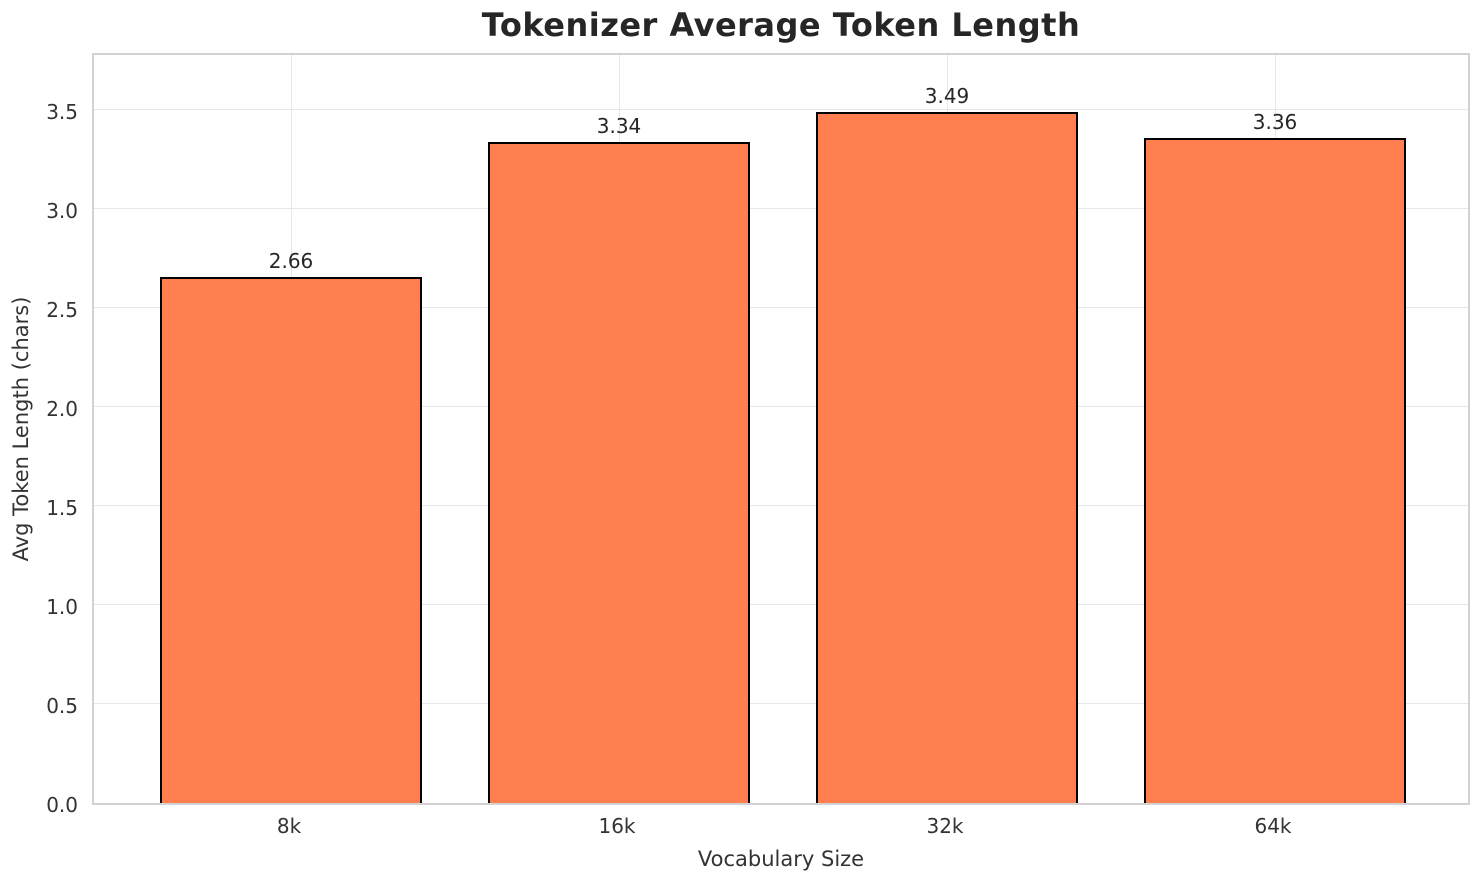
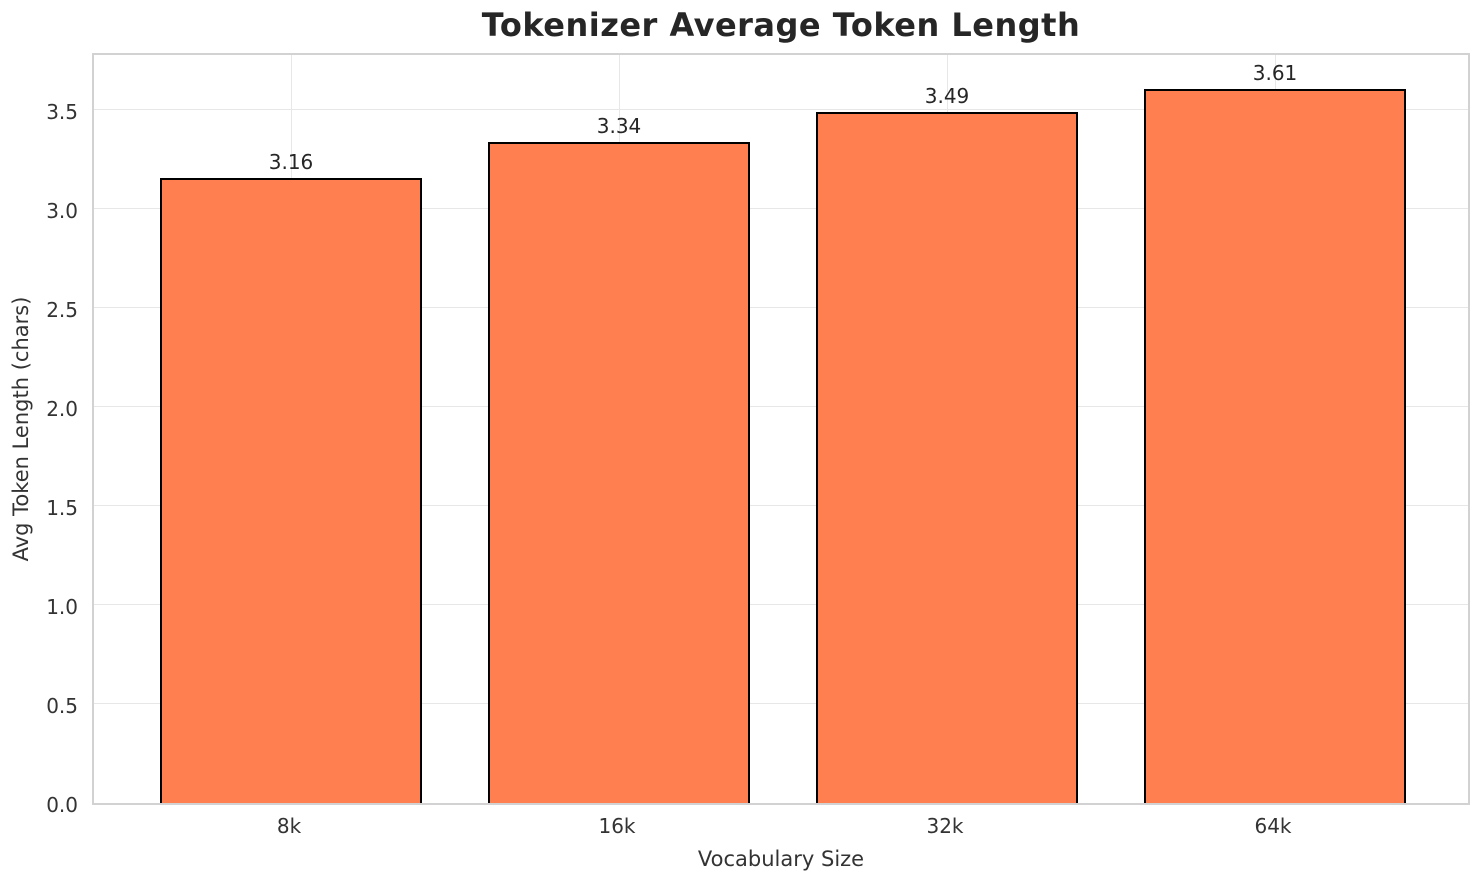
8k: 2.66 -> 3.16
64k: 3.36 -> 3.61
